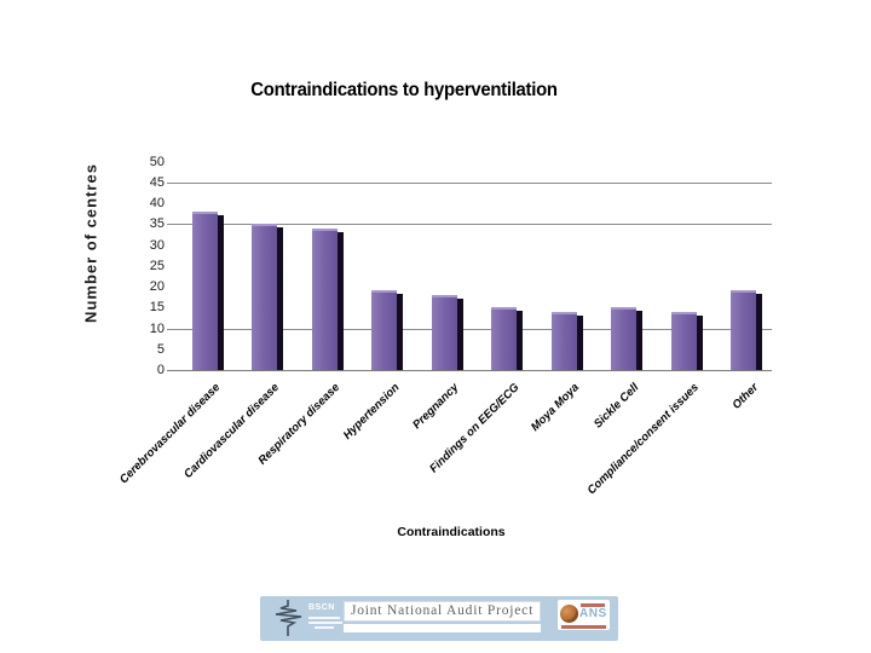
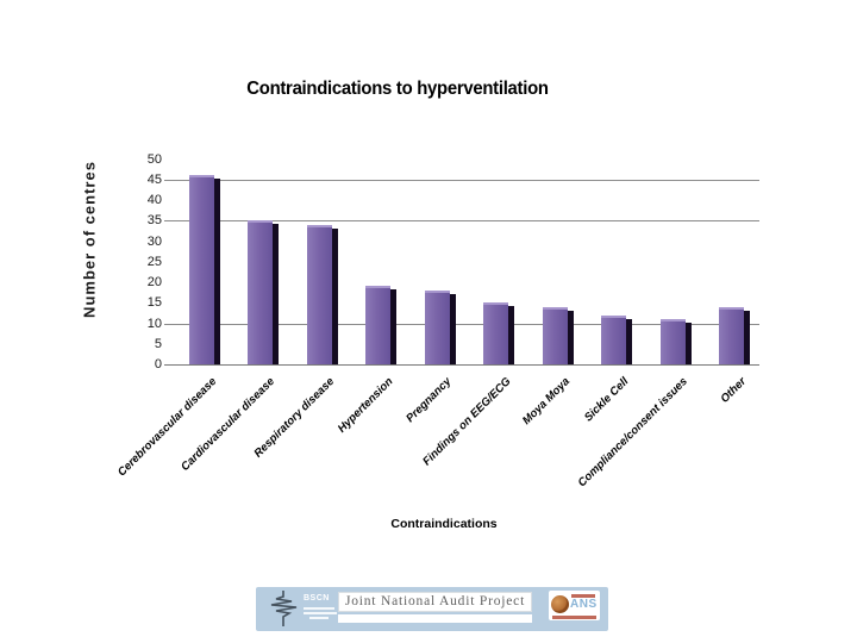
Cerebrovascular disease: 38 -> 46
Sickle Cell: 15 -> 12
Compliance/consent issues: 14 -> 11
Other: 19 -> 14
